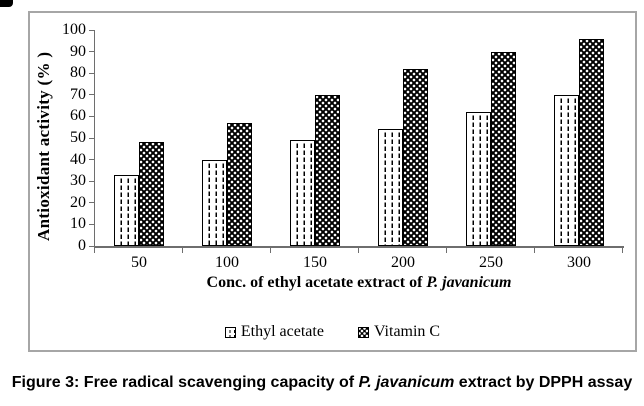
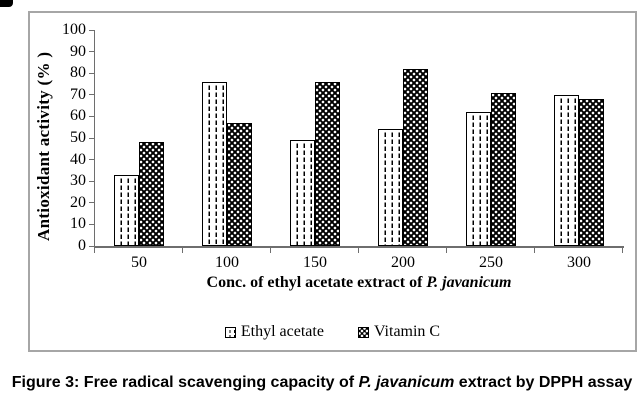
Ethyl acetate/100: 40 -> 76
Vitamin C/150: 70 -> 76
Vitamin C/250: 90 -> 71
Vitamin C/300: 96 -> 68
